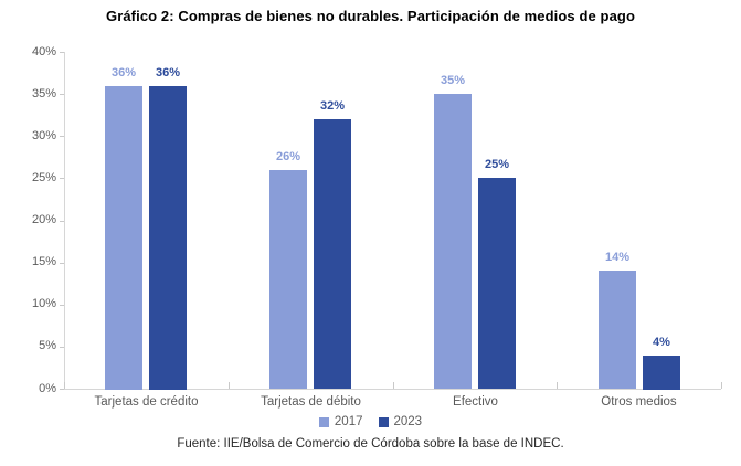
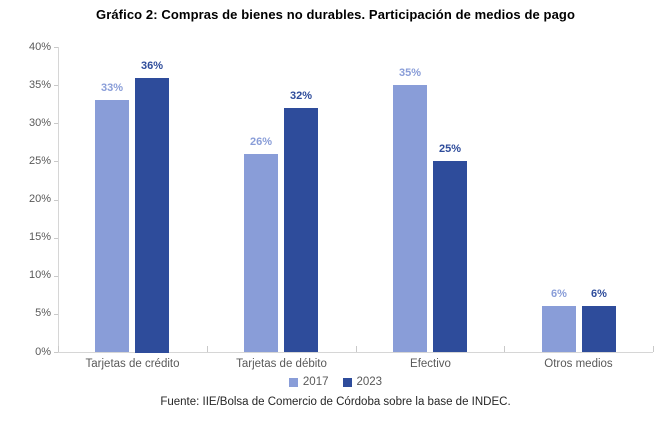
2017/Tarjetas de crédito: 36% -> 33%
2017/Otros medios: 14% -> 6%
2023/Otros medios: 4% -> 6%
